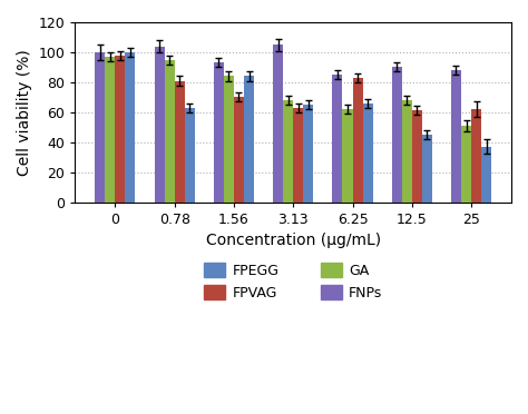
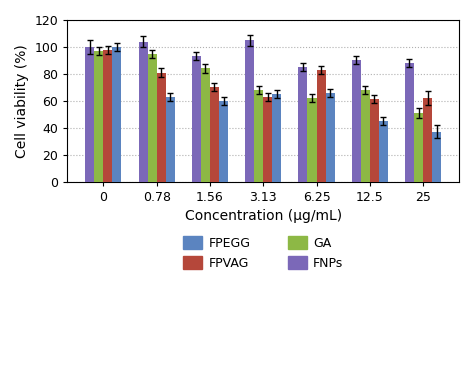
FPEGG/1.56: 84 -> 60
